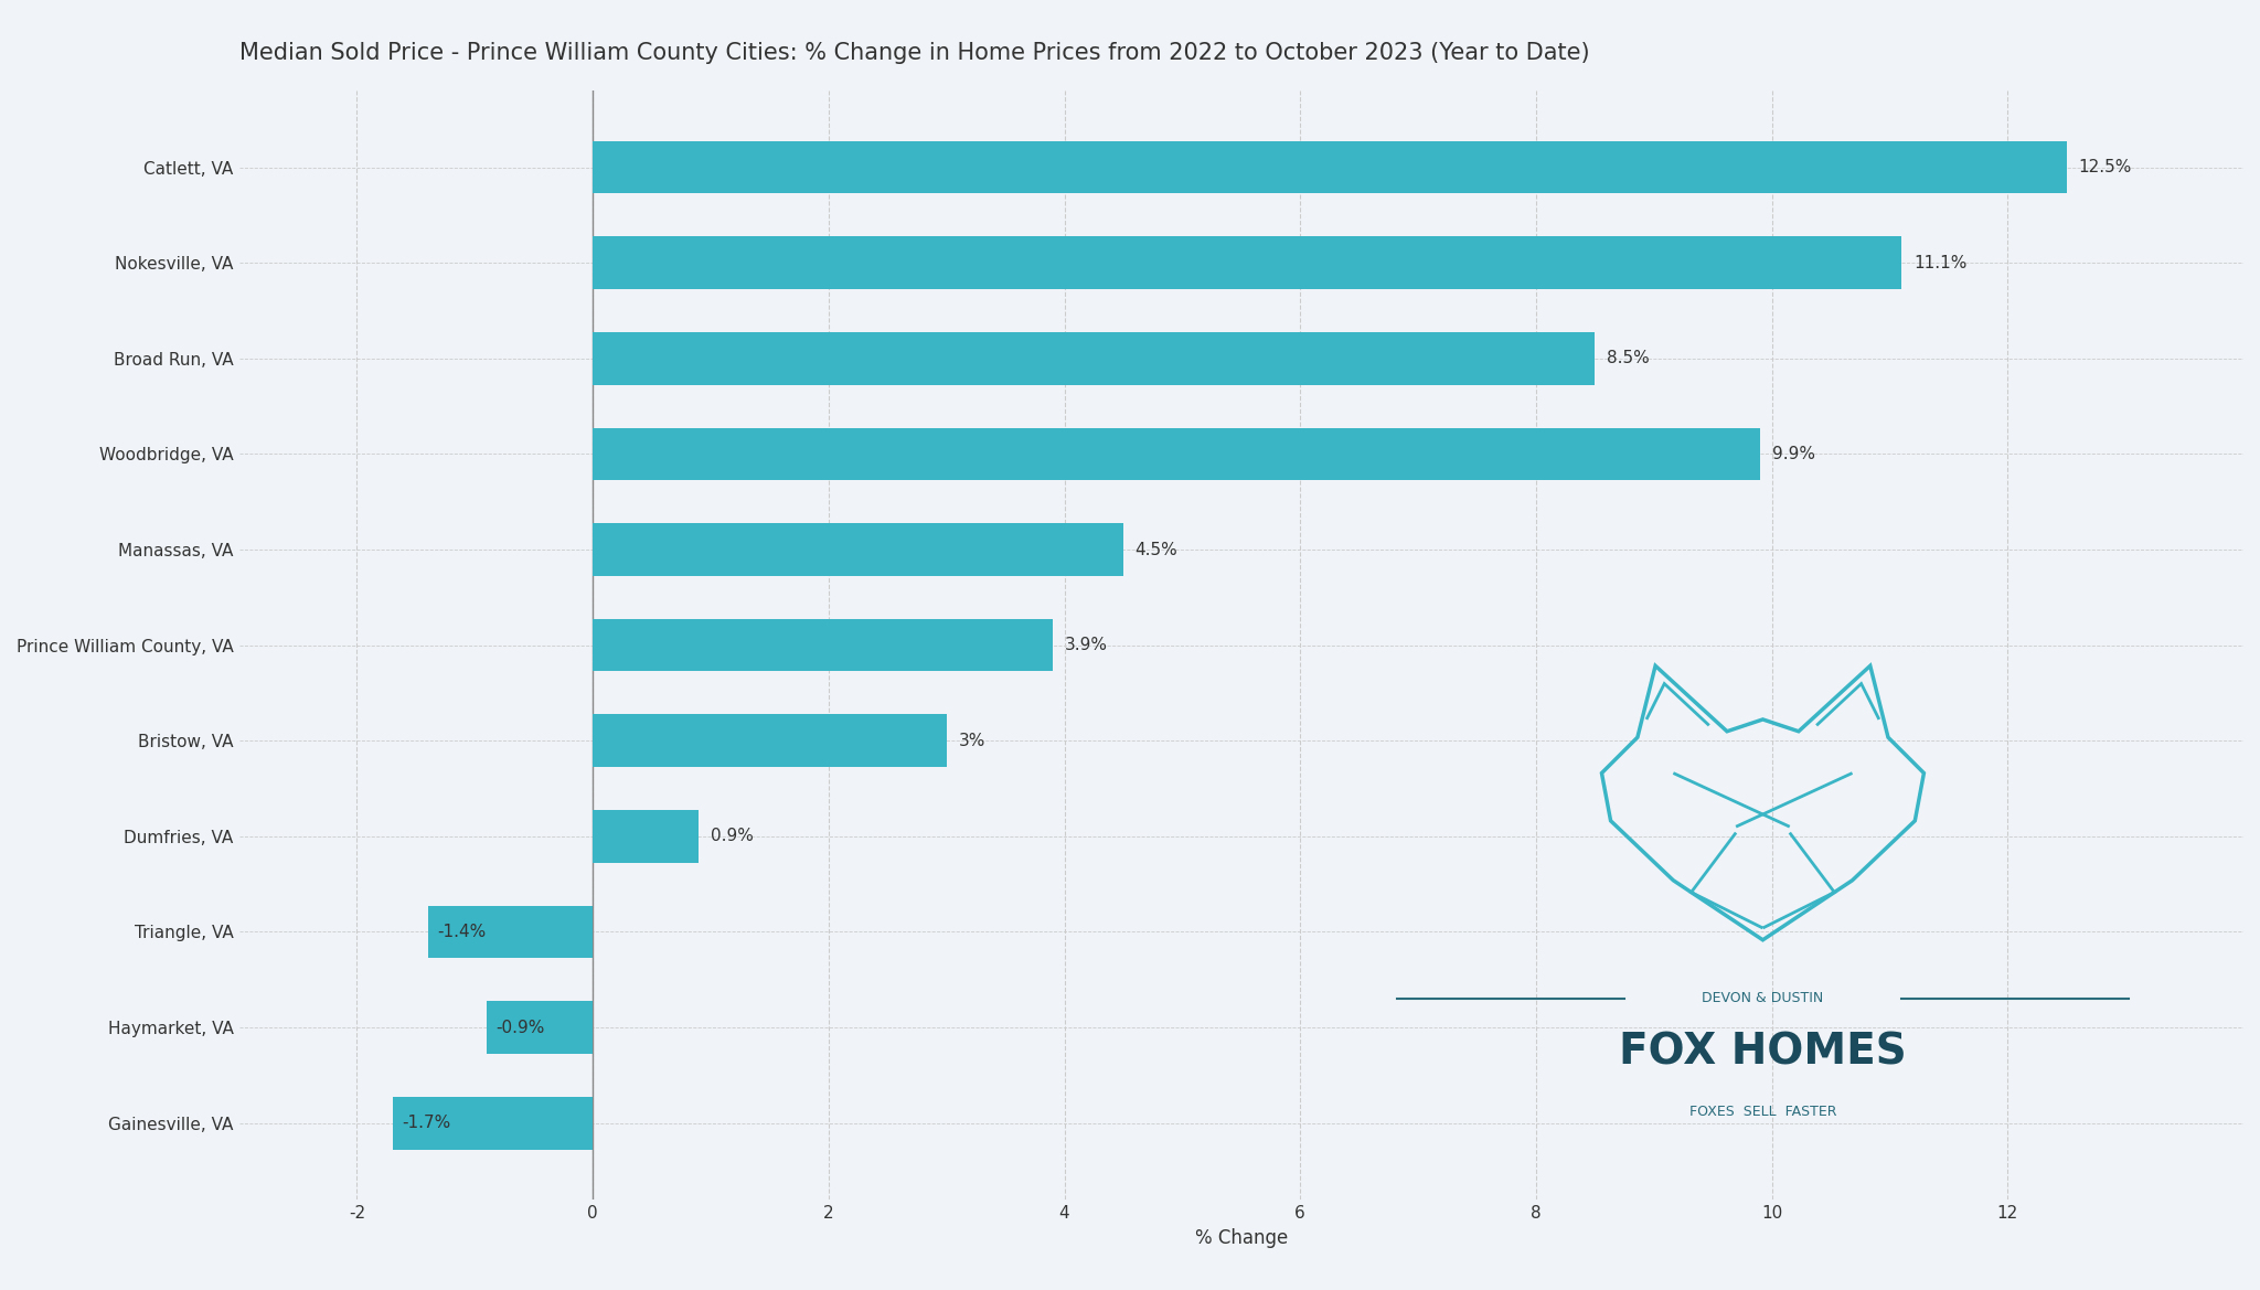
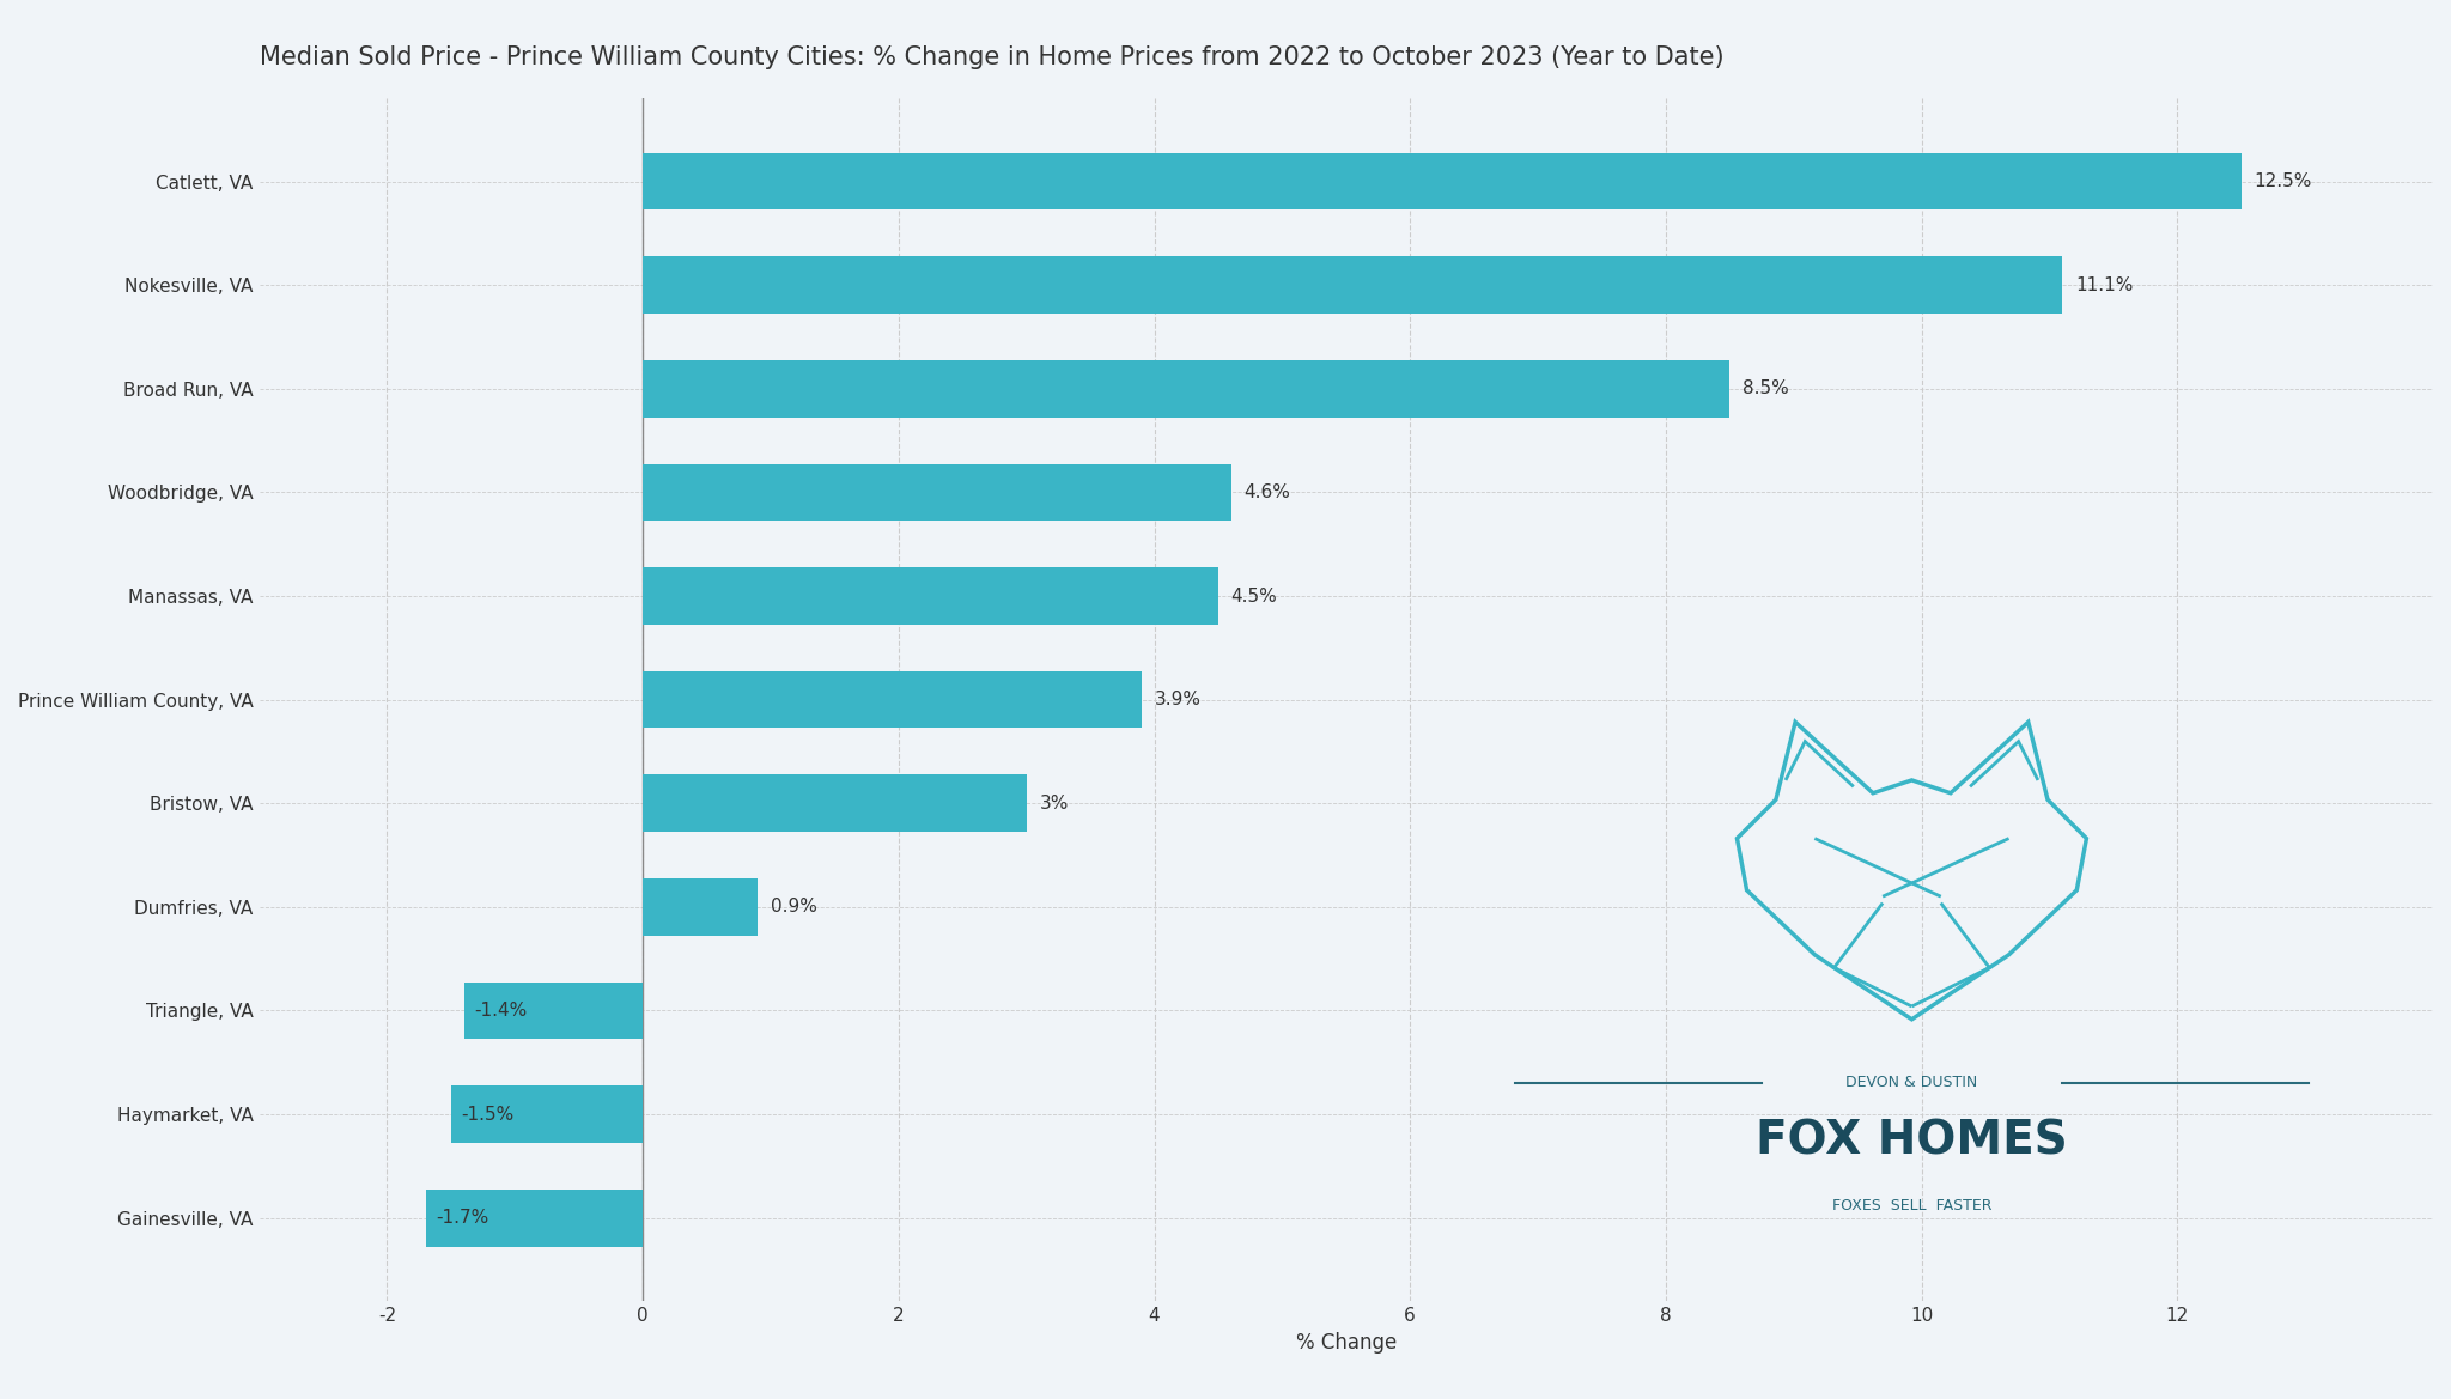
Woodbridge, VA: 9.9% -> 4.6%
Haymarket, VA: -0.9% -> -1.5%
